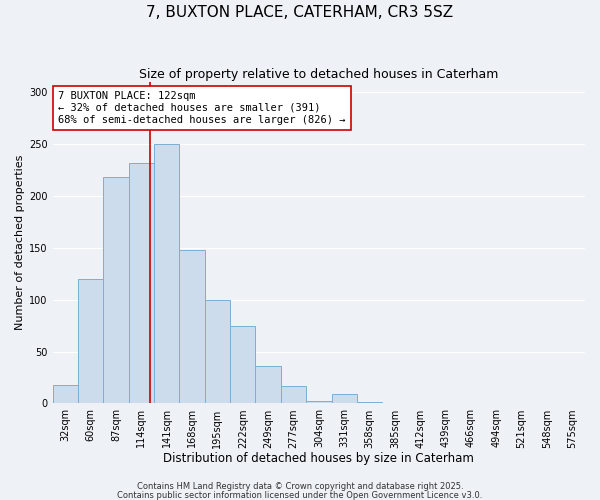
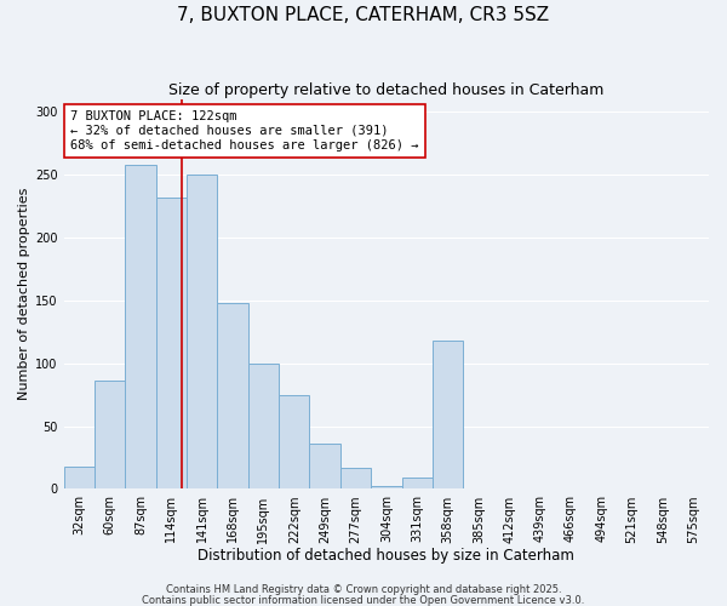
60sqm: 120 -> 86
87sqm: 218 -> 258
358sqm: 1 -> 118
